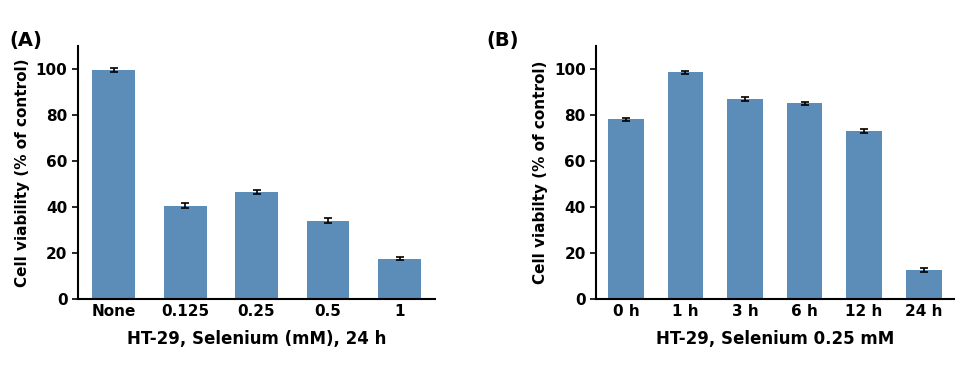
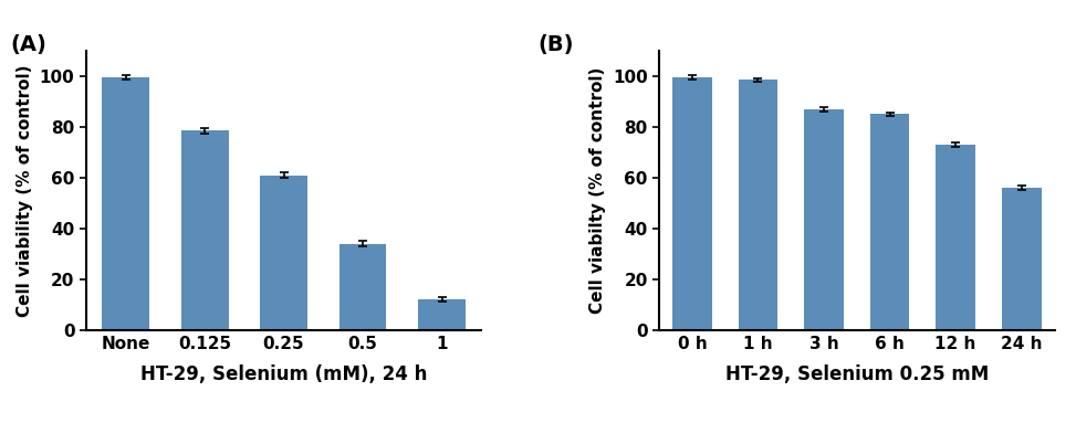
0.125: 40.5 -> 78.5
0.25: 46.5 -> 61.0
1: 17.5 -> 12.0
0 h: 78.0 -> 99.5
24 h: 12.5 -> 56.0
